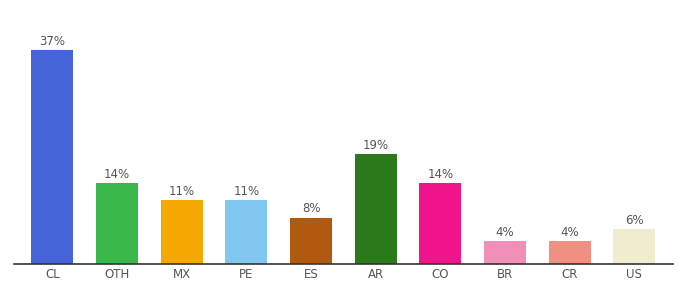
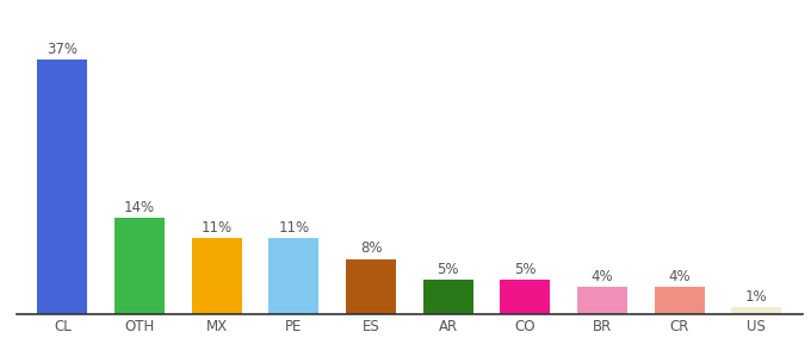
AR: 19% -> 5%
CO: 14% -> 5%
US: 6% -> 1%
